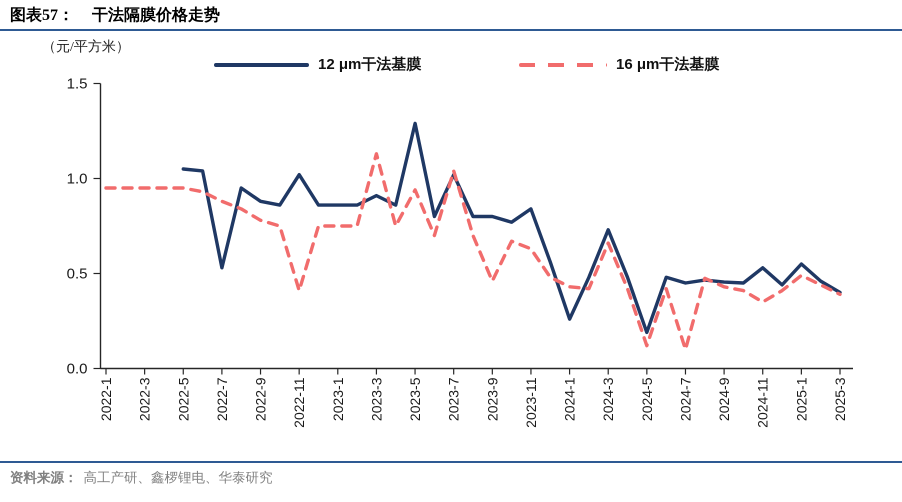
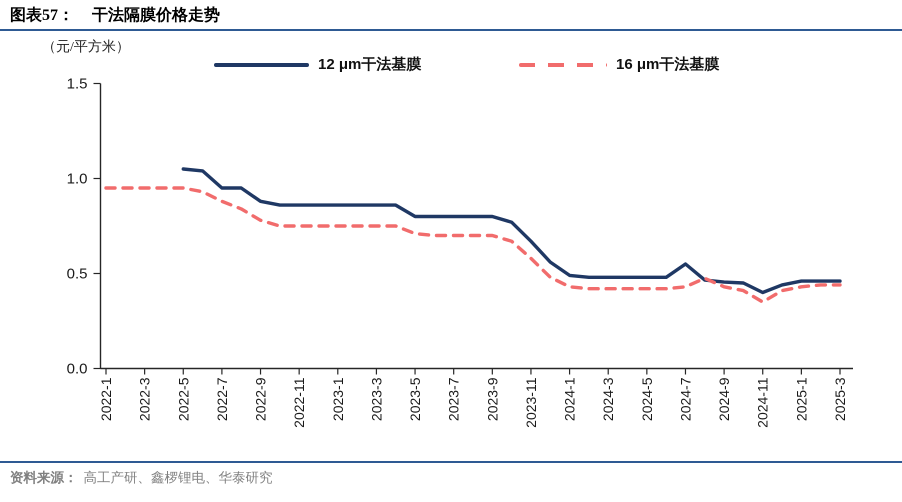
12 μm干法基膜/2022-7: 0.53 -> 0.95
12 μm干法基膜/2022-11: 1.02 -> 0.86
16 μm干法基膜/2022-11: 0.41 -> 0.75
12 μm干法基膜/2023-3: 0.91 -> 0.86
16 μm干法基膜/2023-3: 1.13 -> 0.75
12 μm干法基膜/2023-5: 1.29 -> 0.80
16 μm干法基膜/2023-5: 0.94 -> 0.71
12 μm干法基膜/2023-7: 1.02 -> 0.80
16 μm干法基膜/2023-7: 1.04 -> 0.70
16 μm干法基膜/2023-9: 0.46 -> 0.70
12 μm干法基膜/2023-11: 0.84 -> 0.67
16 μm干法基膜/2023-11: 0.63 -> 0.58
12 μm干法基膜/2024-1: 0.26 -> 0.49
12 μm干法基膜/2024-3: 0.73 -> 0.48
16 μm干法基膜/2024-3: 0.66 -> 0.42
12 μm干法基膜/2024-5: 0.19 -> 0.48
16 μm干法基膜/2024-5: 0.12 -> 0.42
12 μm干法基膜/2024-7: 0.45 -> 0.55
16 μm干法基膜/2024-7: 0.10 -> 0.43
12 μm干法基膜/2024-11: 0.53 -> 0.40
12 μm干法基膜/2025-1: 0.55 -> 0.46
16 μm干法基膜/2025-1: 0.49 -> 0.43
12 μm干法基膜/2025-3: 0.40 -> 0.46
16 μm干法基膜/2025-3: 0.39 -> 0.44
